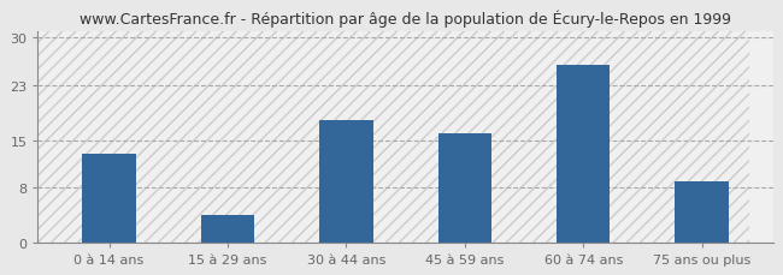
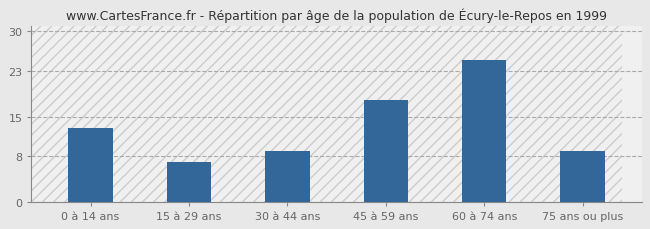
15 à 29 ans: 4 -> 7
30 à 44 ans: 18 -> 9
45 à 59 ans: 16 -> 18
60 à 74 ans: 26 -> 25
